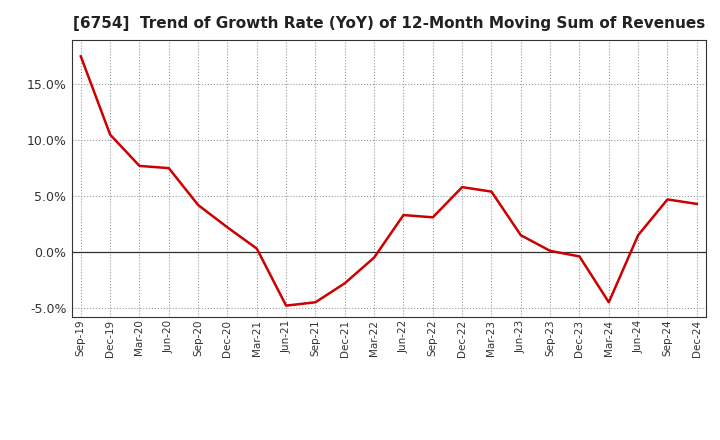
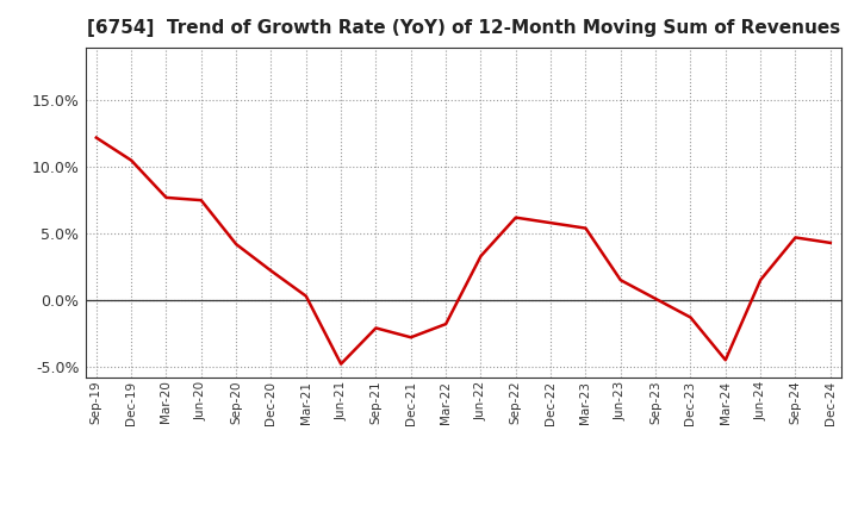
Sep-19: 17.5% -> 12.2%
Sep-21: -4.5% -> -2.1%
Mar-22: -0.5% -> -1.8%
Sep-22: 3.1% -> 6.2%
Dec-23: -0.4% -> -1.3%
